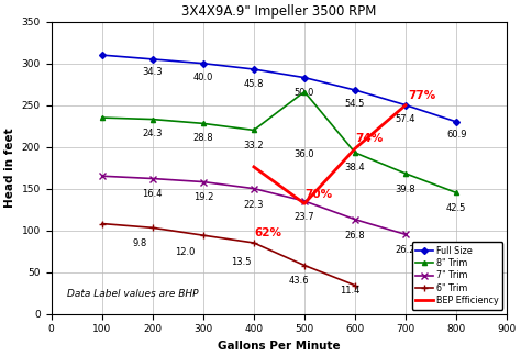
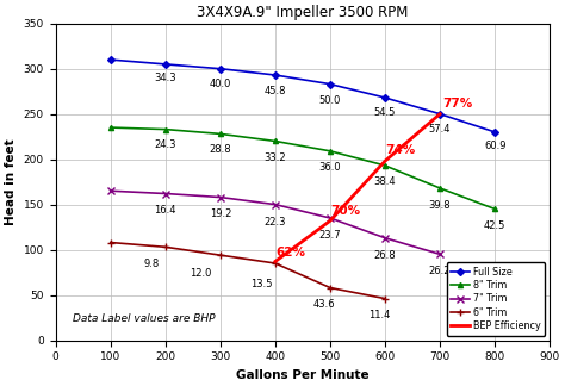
BEP Efficiency/400: 176 -> 87
8" Trim/500: 266 -> 209
6" Trim/600: 34 -> 46
